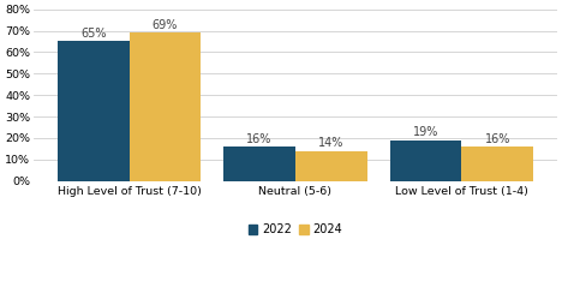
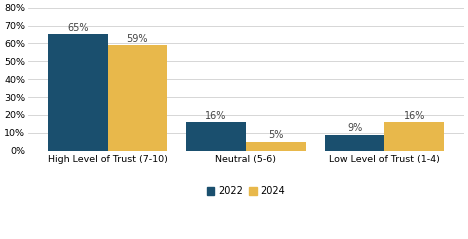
2024/High Level of Trust (7-10): 69% -> 59%
2024/Neutral (5-6): 14% -> 5%
2022/Low Level of Trust (1-4): 19% -> 9%
